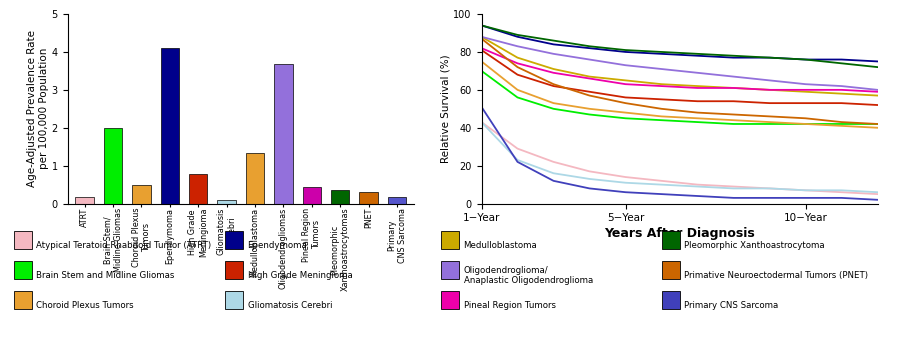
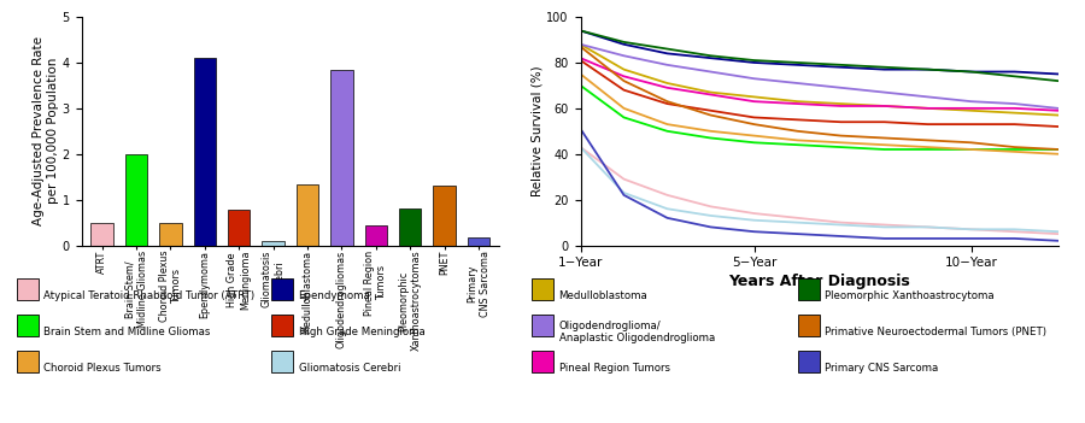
ATRT: 0.18 -> 0.50
Oligodendrogliomas: 3.68 -> 3.85
Pleomorphic Xanthoastrocytomas: 0.35 -> 0.80
PNET: 0.30 -> 1.30
